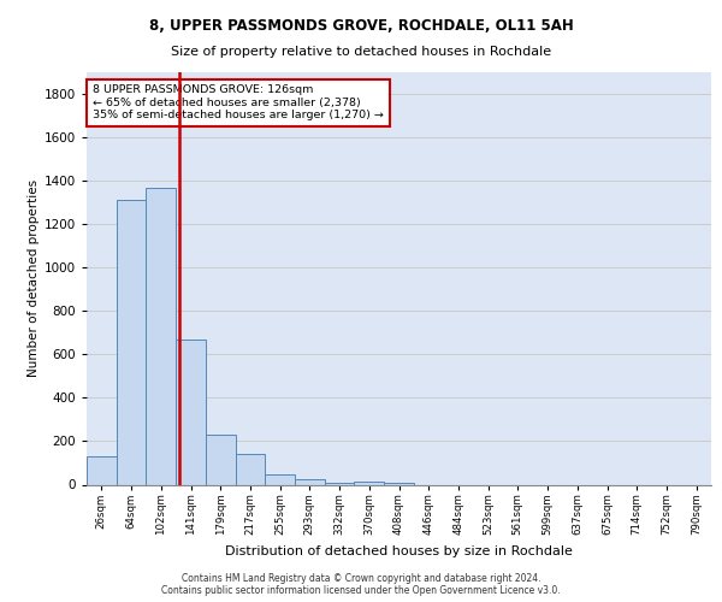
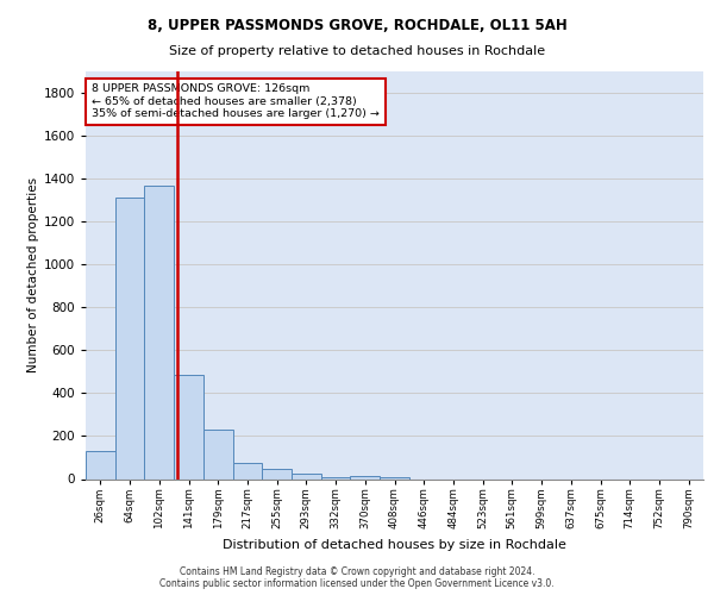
141sqm: 670 -> 480
217sqm: 140 -> 80
